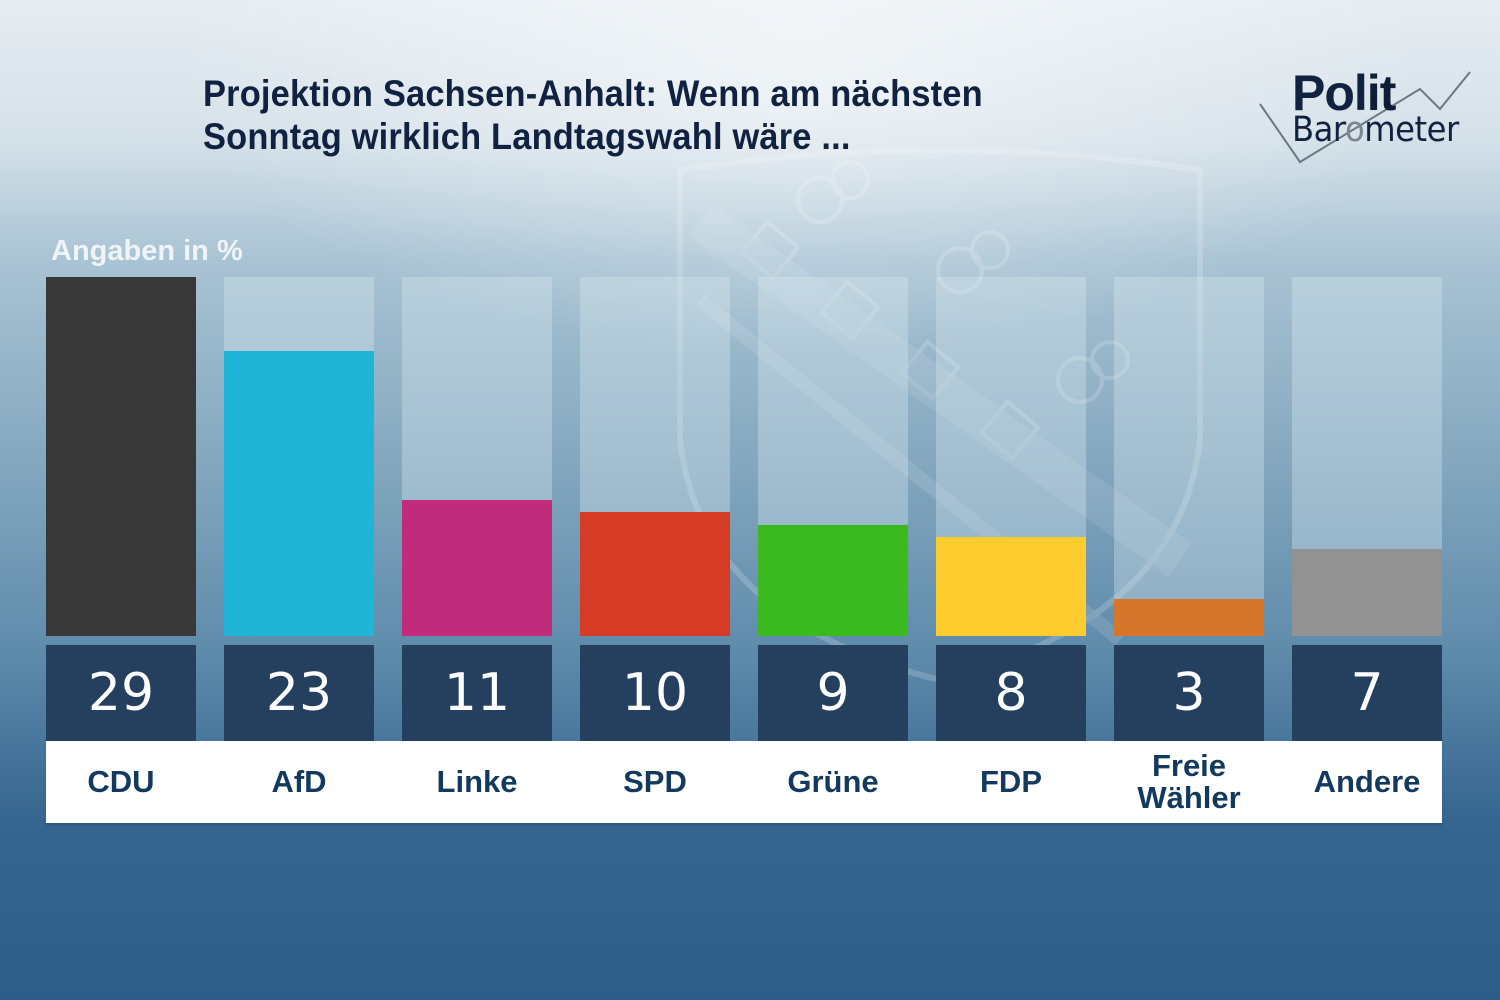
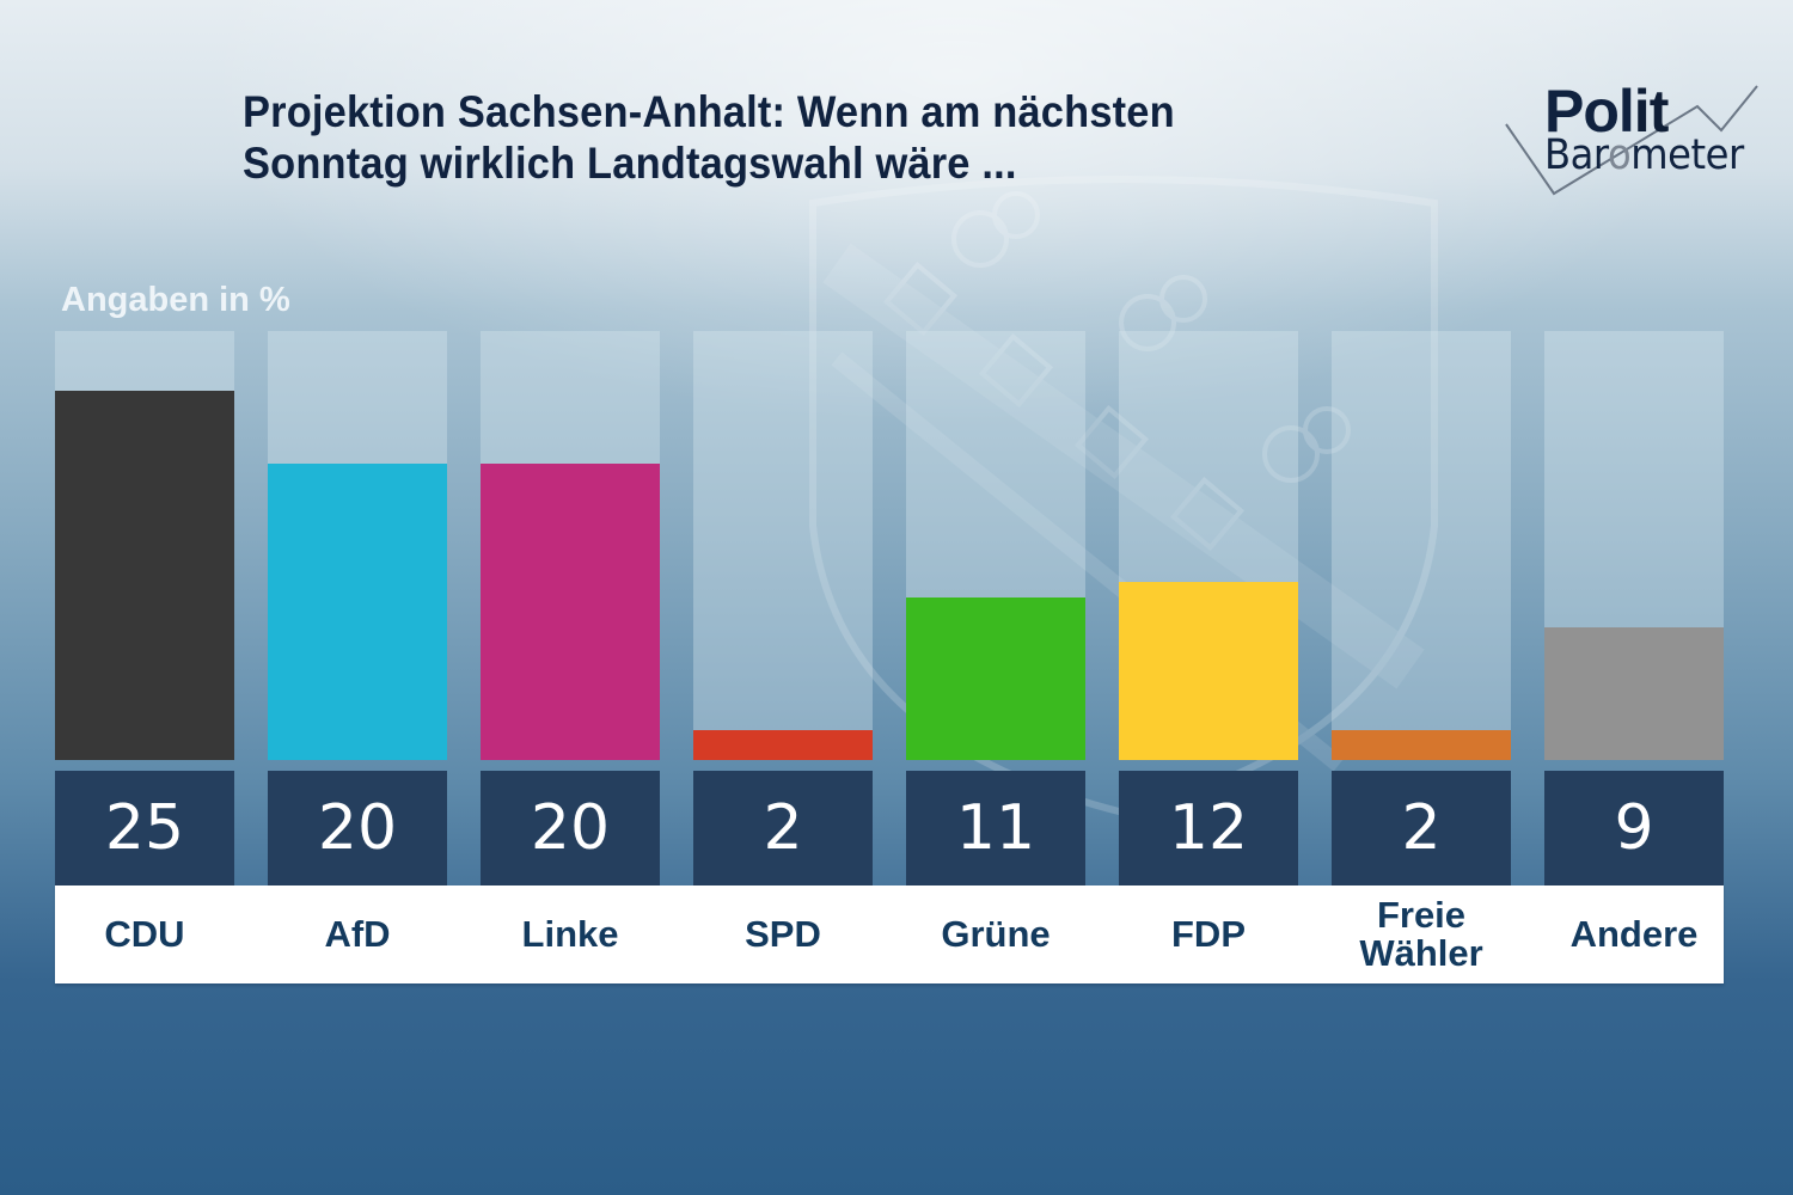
CDU: 29 -> 25
AfD: 23 -> 20
Linke: 11 -> 20
SPD: 10 -> 2
Grüne: 9 -> 11
FDP: 8 -> 12
Freie Wähler: 3 -> 2
Andere: 7 -> 9
